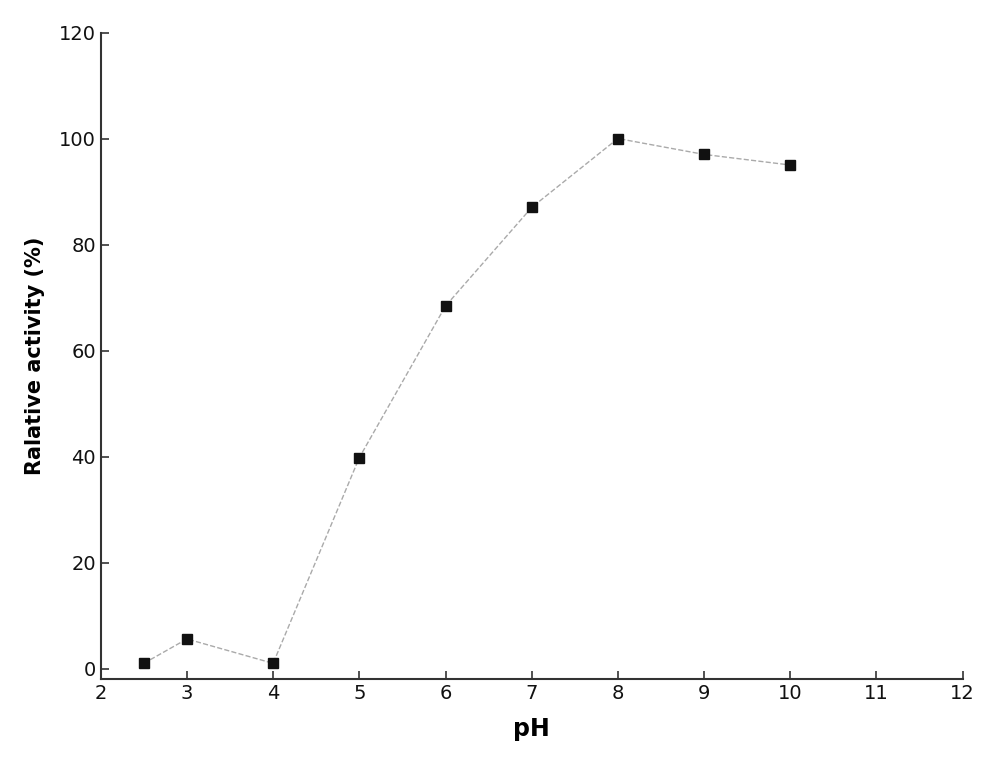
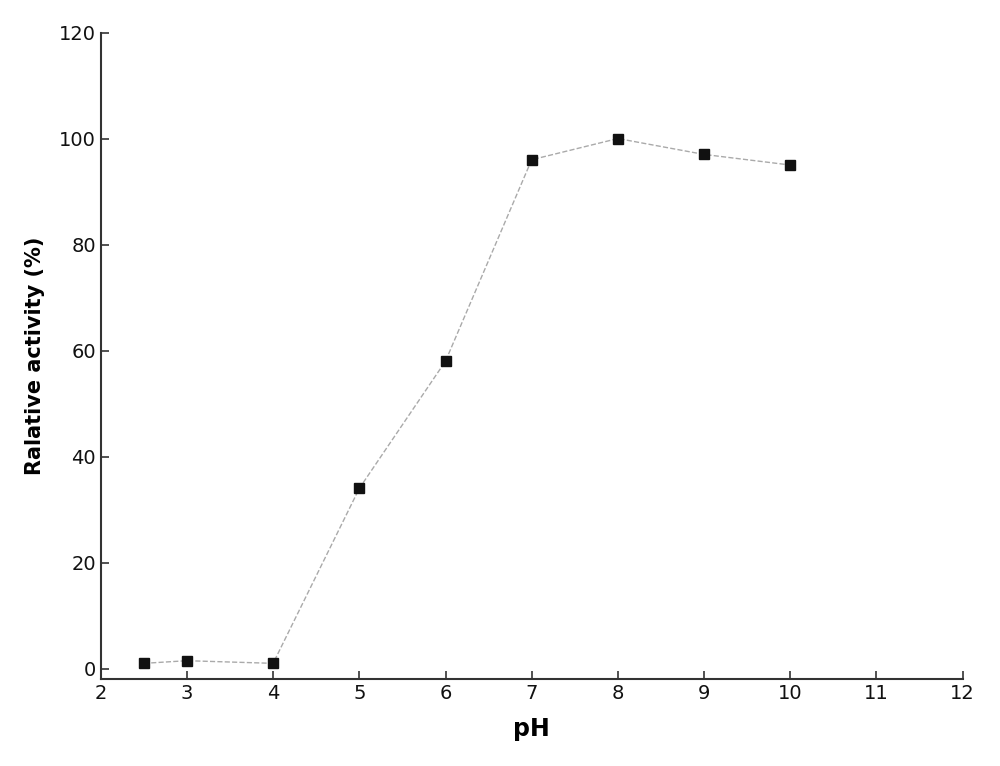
3: 5.6 -> 1.5
5: 39.8 -> 34.0
6: 68.4 -> 58.0
7: 87.0 -> 96.0
